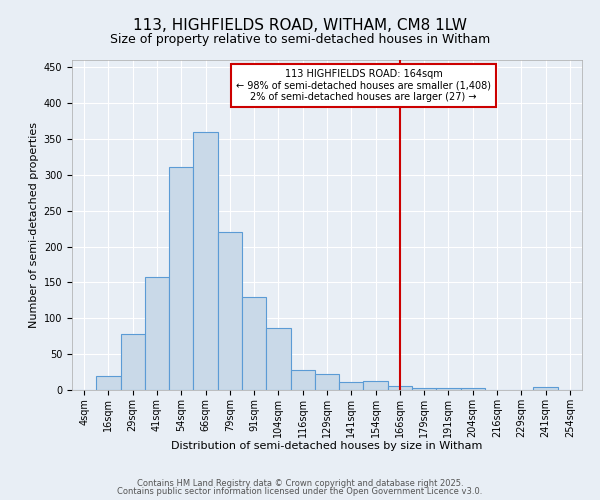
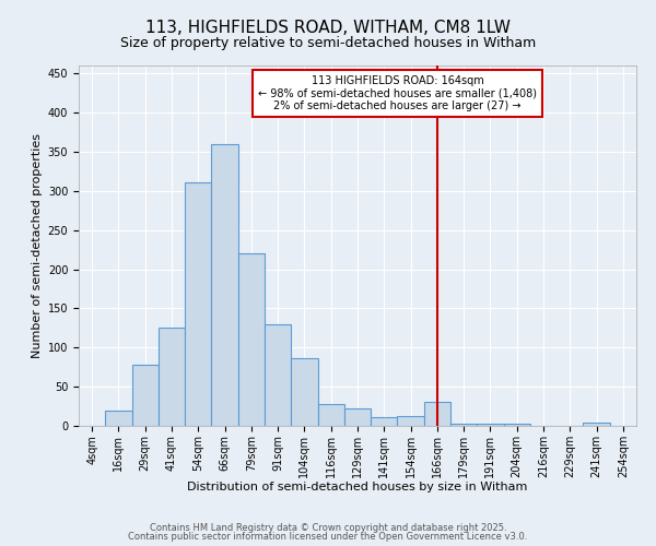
41sqm: 158 -> 126
166sqm: 6 -> 30
